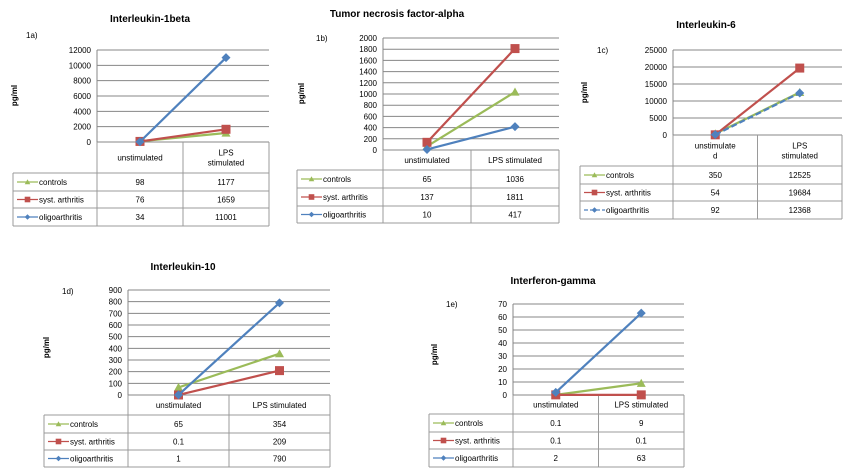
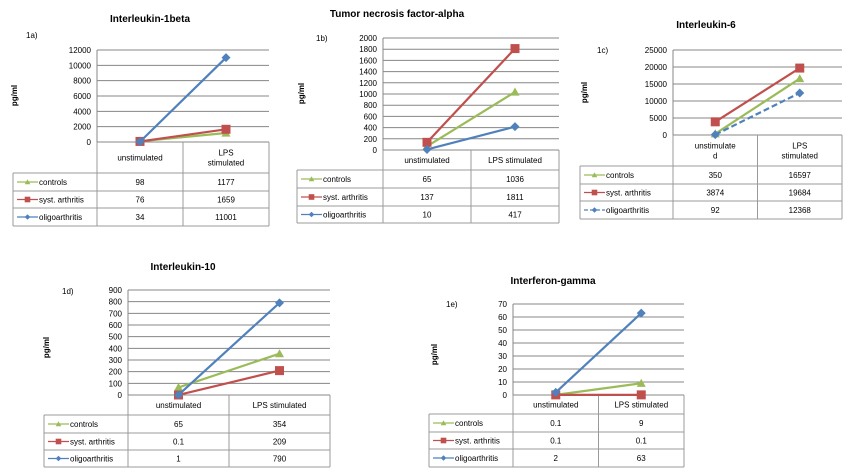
Interleukin-6/syst. arthritis/unstimulated: 54 -> 3874
Interleukin-6/controls/LPS stimulated: 12525 -> 16597
